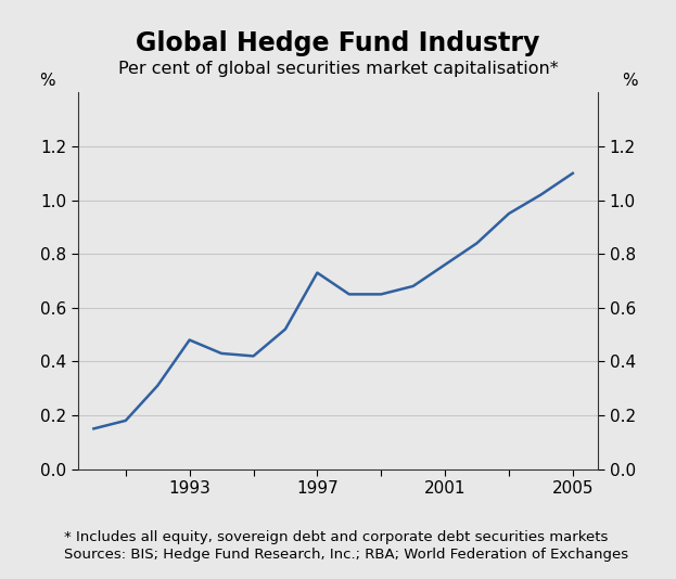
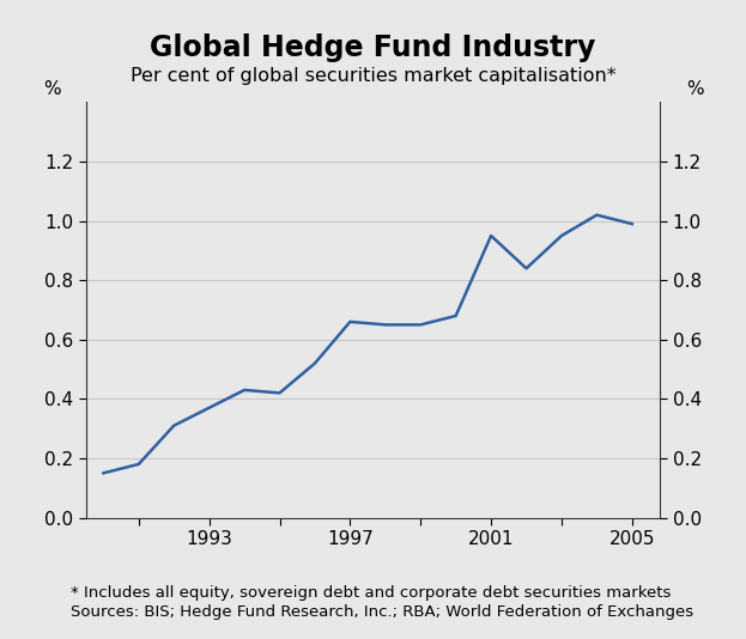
1993: 0.48 -> 0.37
1997: 0.73 -> 0.66
2001: 0.76 -> 0.95
2005: 1.10 -> 0.99
